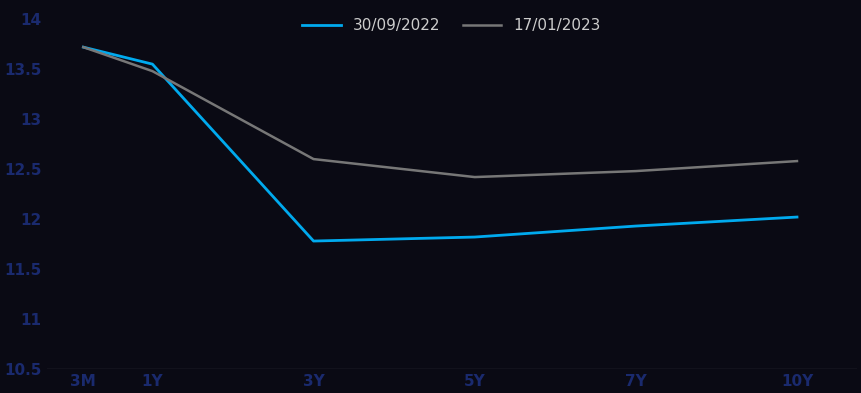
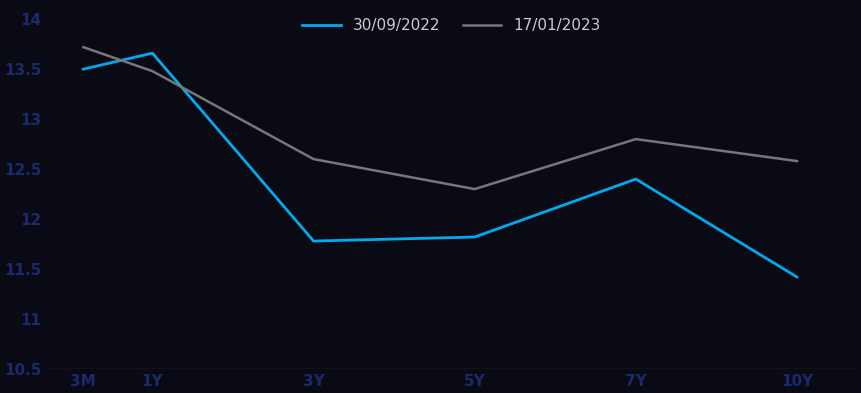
30/09/2022/3M: 13.72 -> 13.50
30/09/2022/1Y: 13.55 -> 13.66
17/01/2023/5Y: 12.42 -> 12.30
30/09/2022/7Y: 11.93 -> 12.40
17/01/2023/7Y: 12.48 -> 12.80
30/09/2022/10Y: 12.02 -> 11.42
